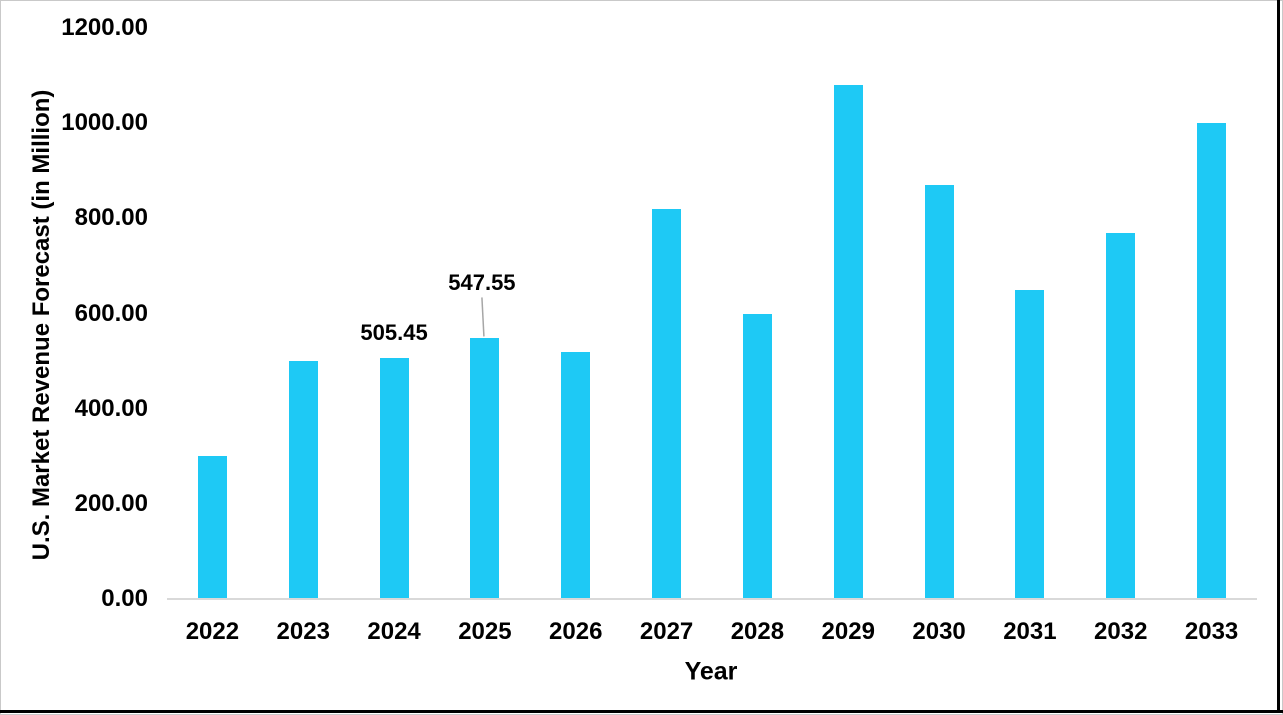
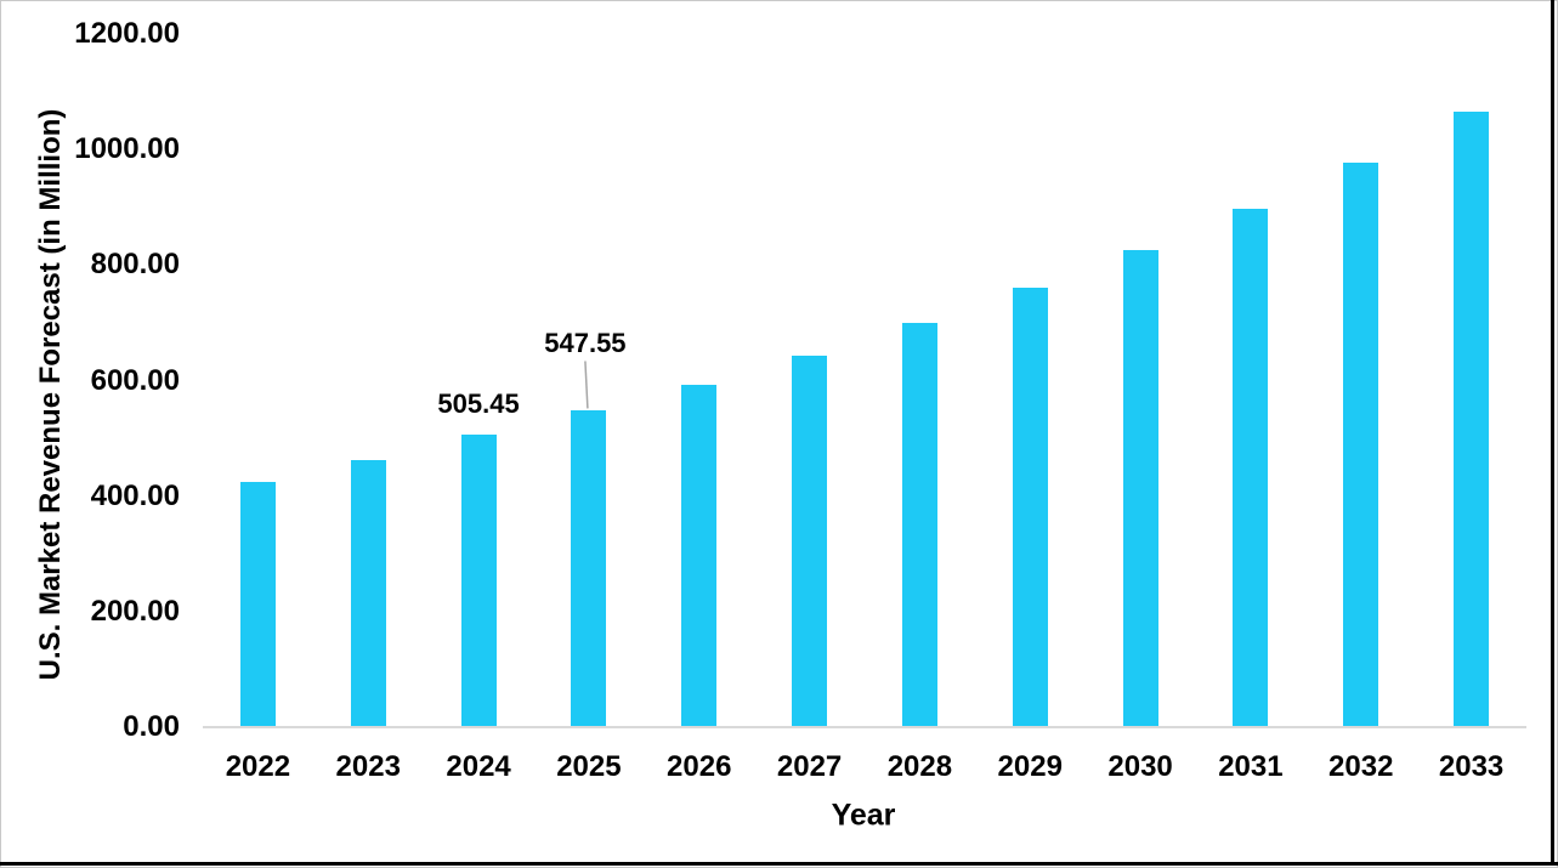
2022: 300 -> 420
2023: 500 -> 460
2026: 520 -> 590
2027: 820 -> 640
2028: 600 -> 700
2029: 1080 -> 760
2030: 870 -> 820
2031: 650 -> 900
2032: 770 -> 980
2033: 1000 -> 1070
